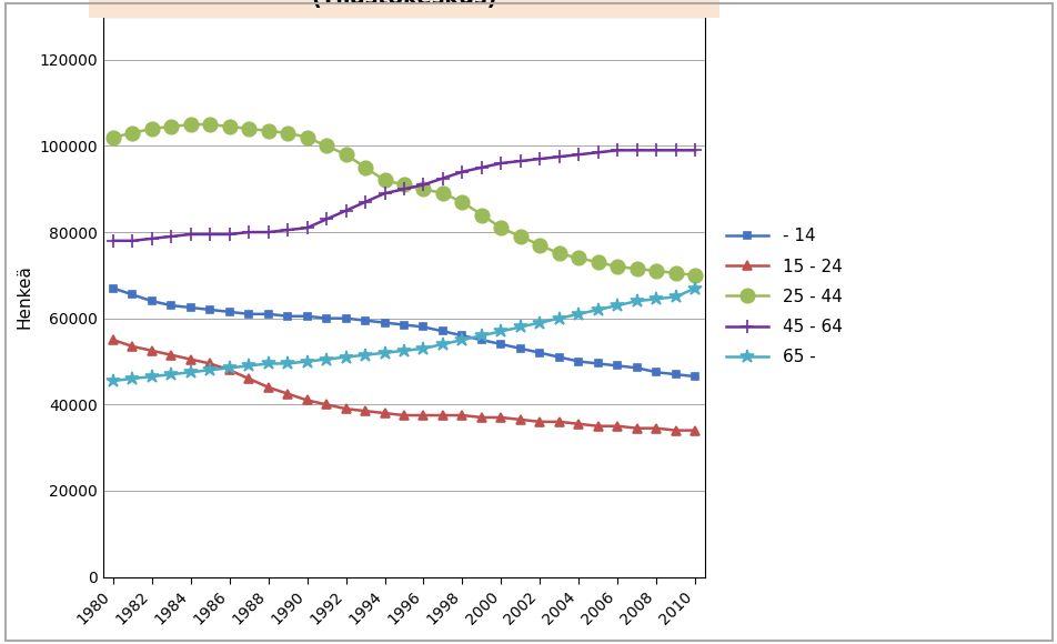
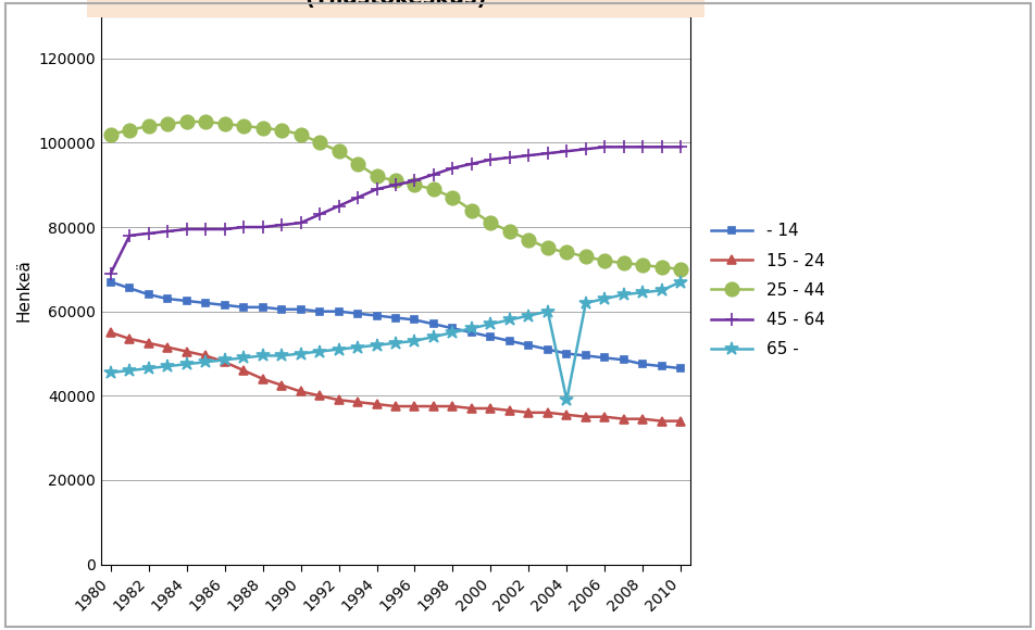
45 - 64/1980: 78000 -> 69000
65 -/2004: 61000 -> 39000
